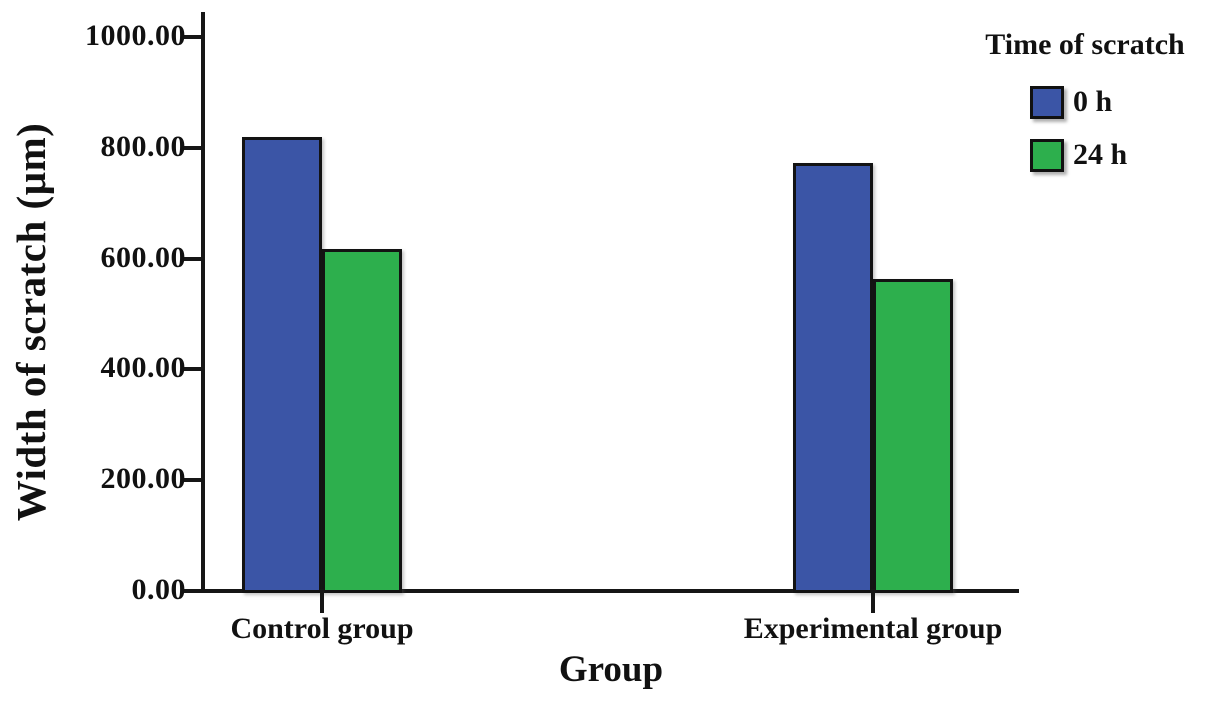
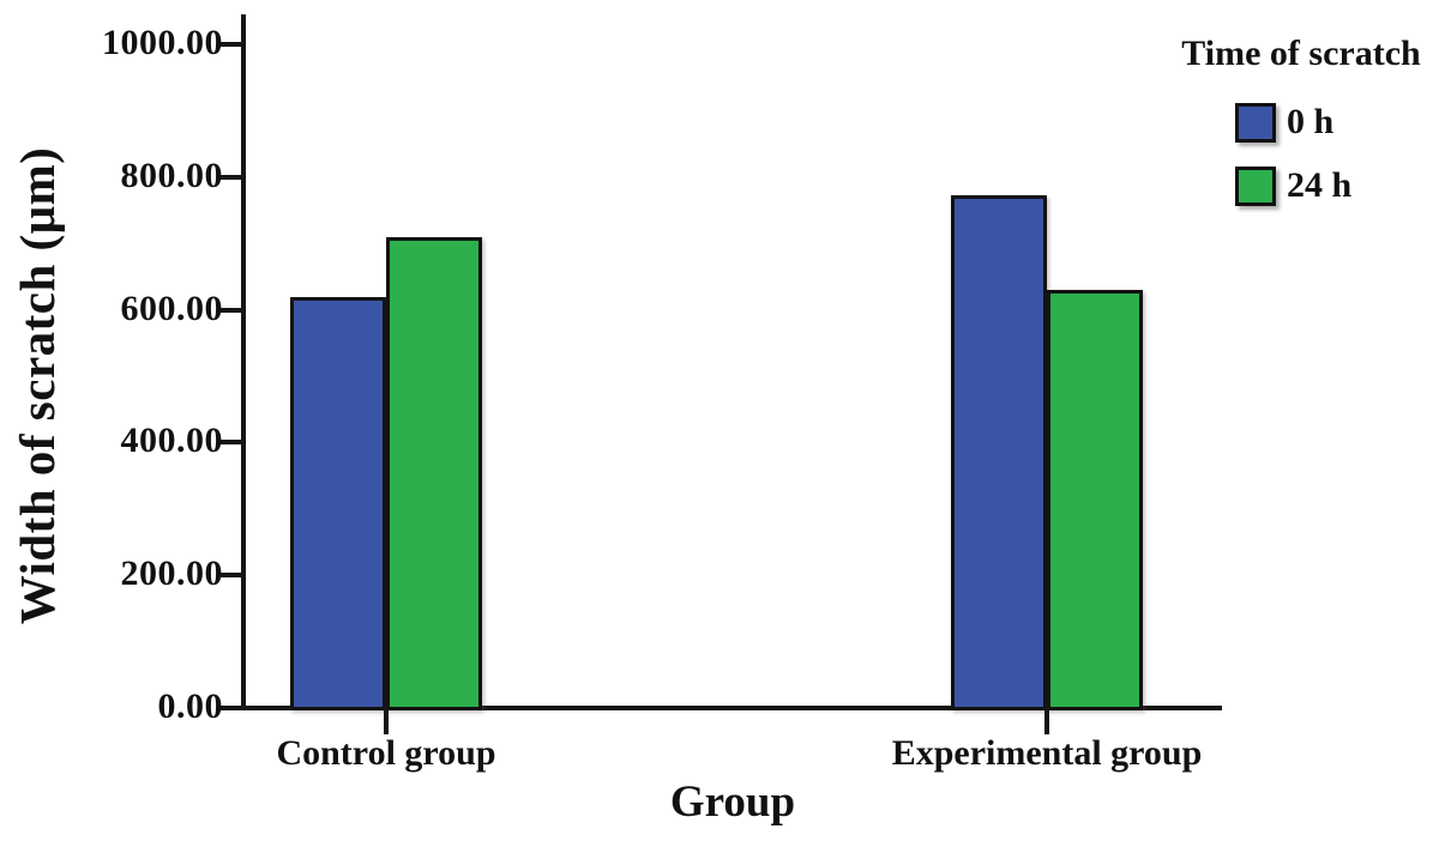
0 h/Control group: 820 -> 620
24 h/Control group: 620 -> 710
24 h/Experimental group: 560 -> 630
